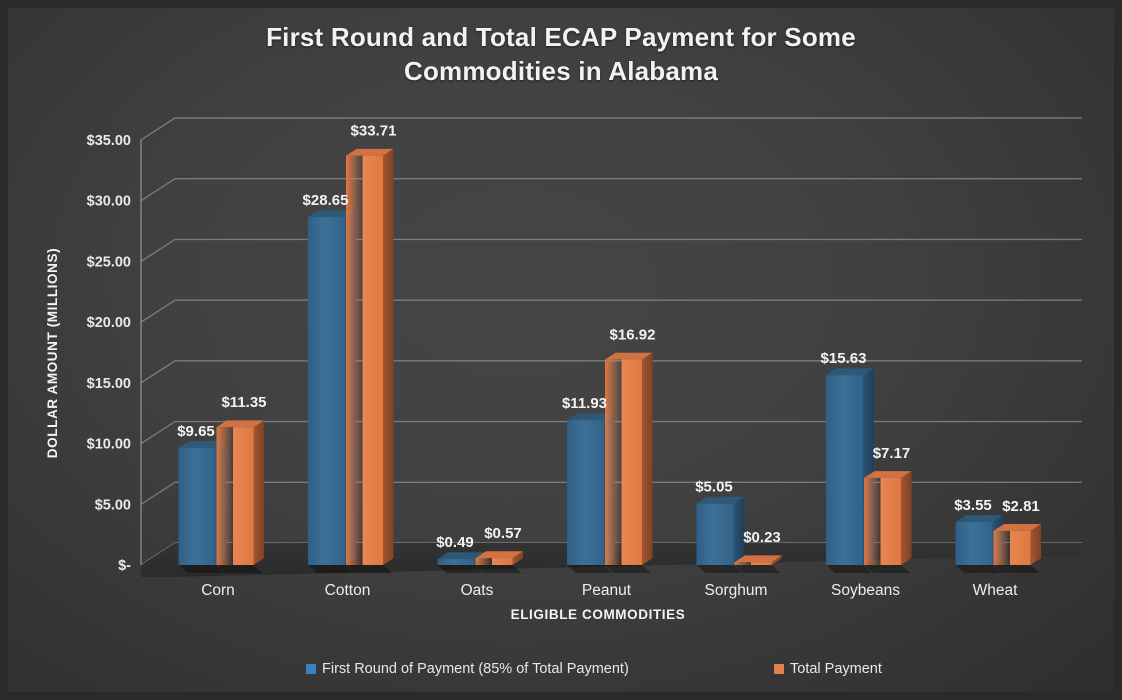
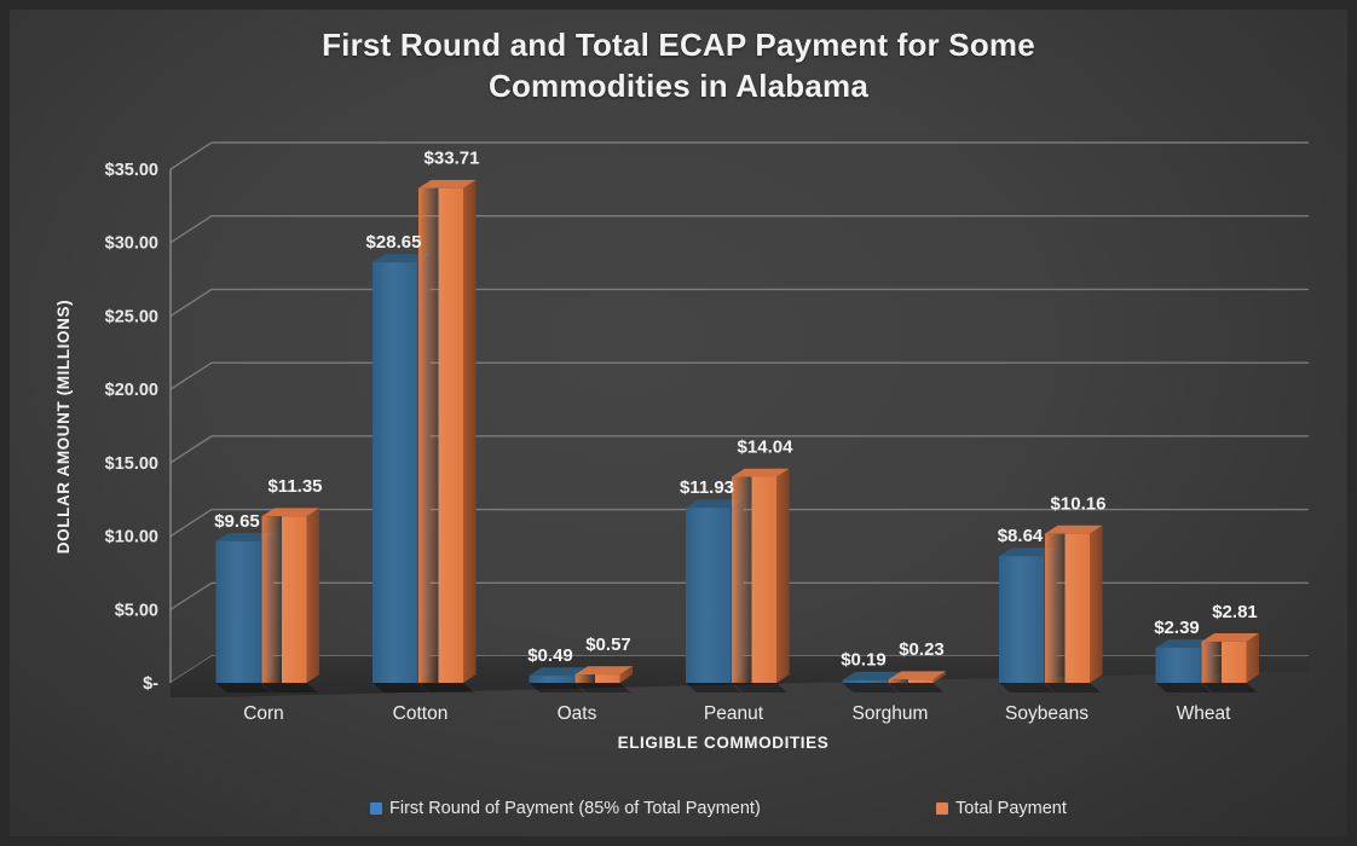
Total Payment/Peanut: $16.92 -> $14.04
First Round of Payment (85% of Total Payment)/Sorghum: $5.05 -> $0.19
First Round of Payment (85% of Total Payment)/Soybeans: $15.63 -> $8.64
Total Payment/Soybeans: $7.17 -> $10.16
First Round of Payment (85% of Total Payment)/Wheat: $3.55 -> $2.39
